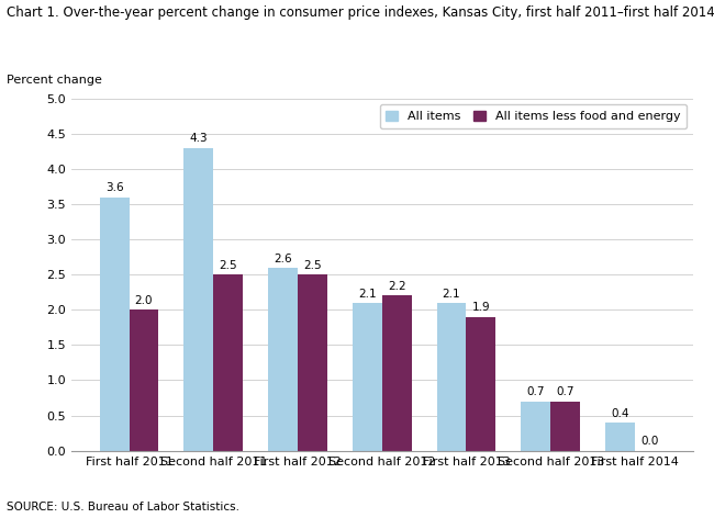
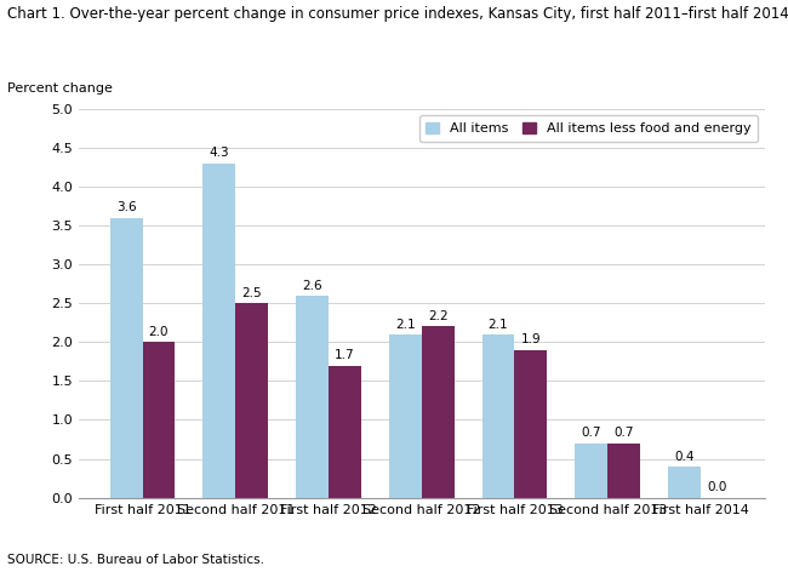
All items less food and energy/First half 2012: 2.5 -> 1.7
